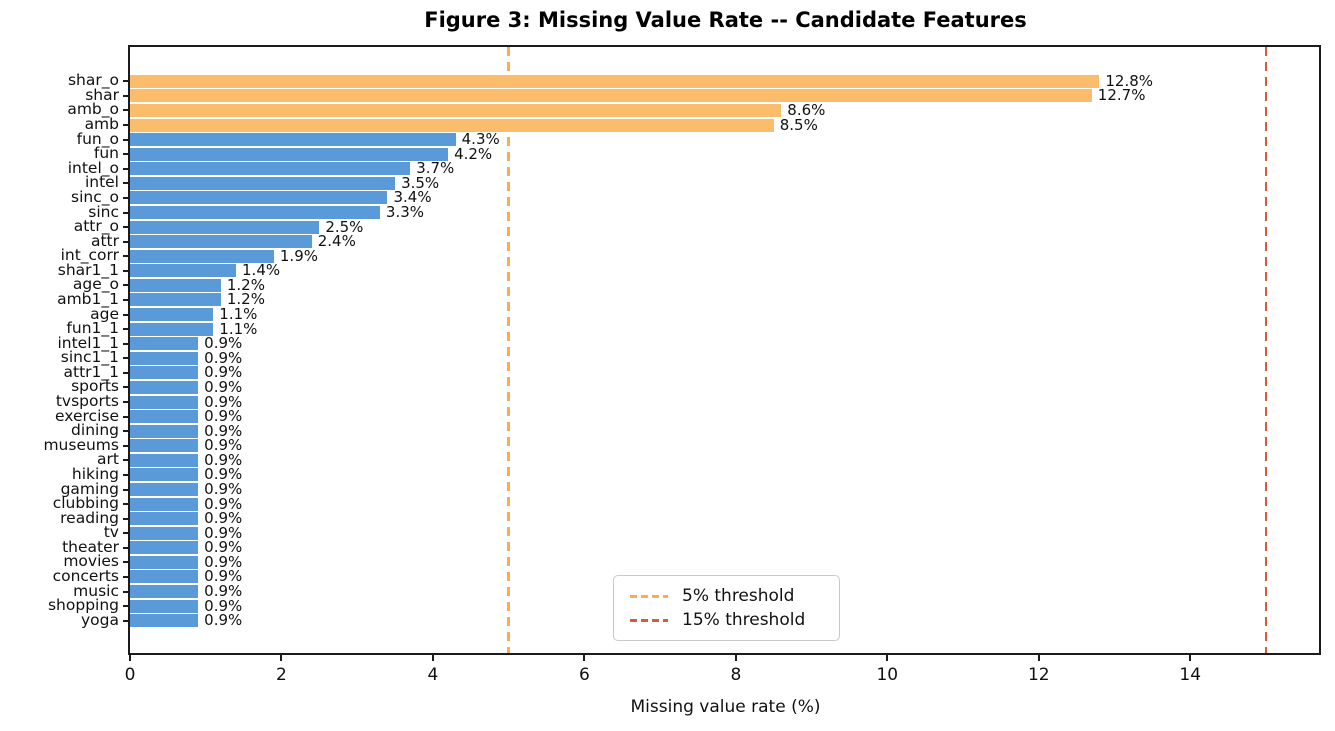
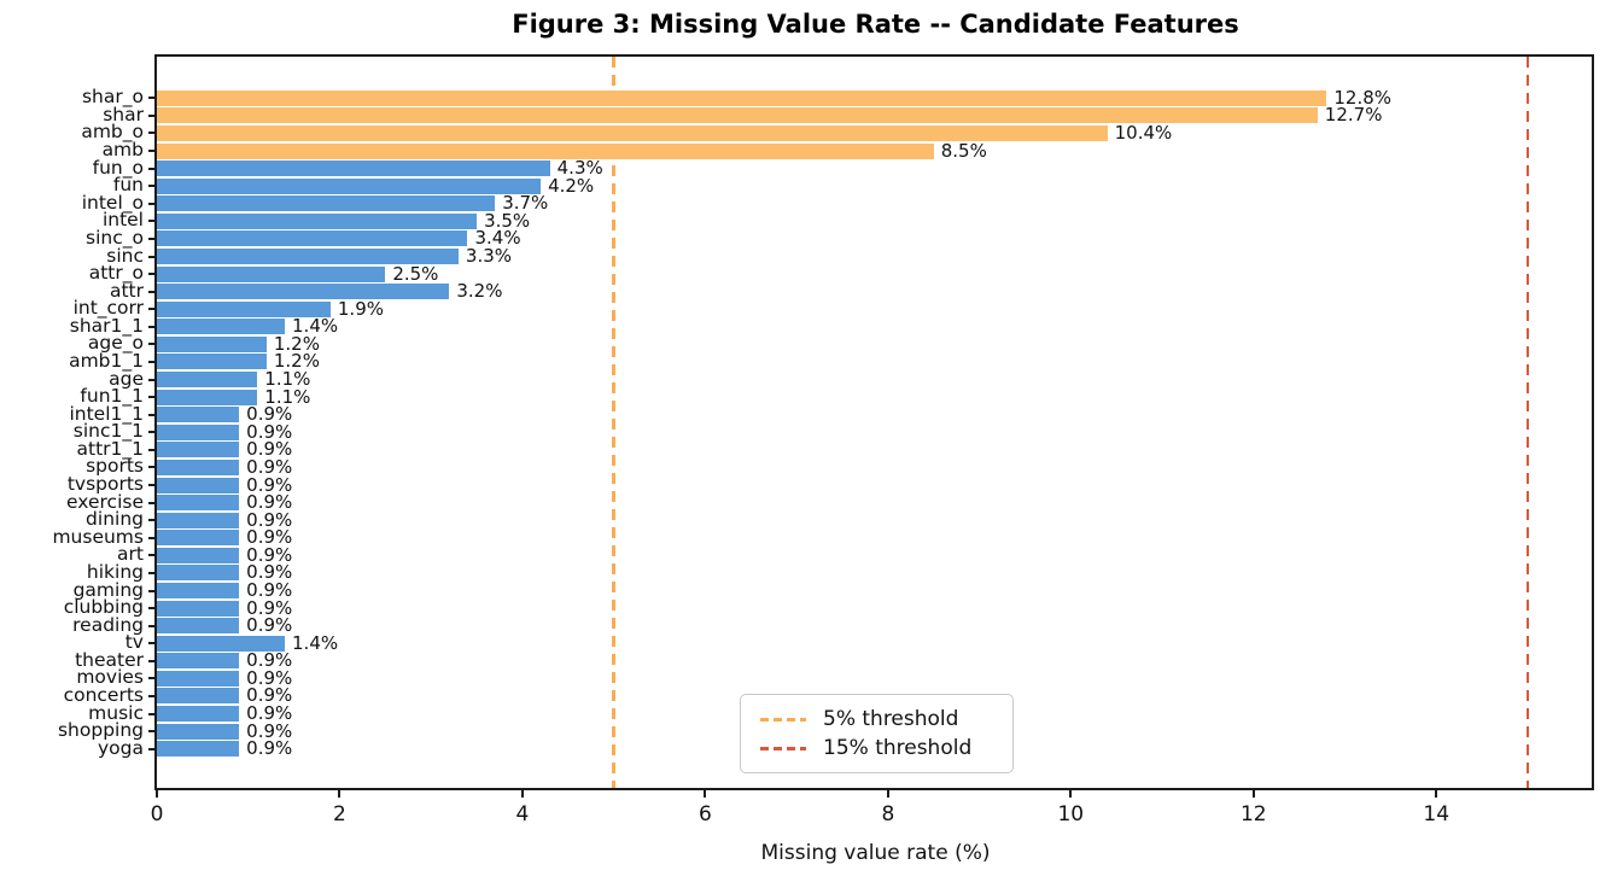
amb_o: 8.6% -> 10.4%
attr: 2.4% -> 3.2%
tv: 0.9% -> 1.4%
